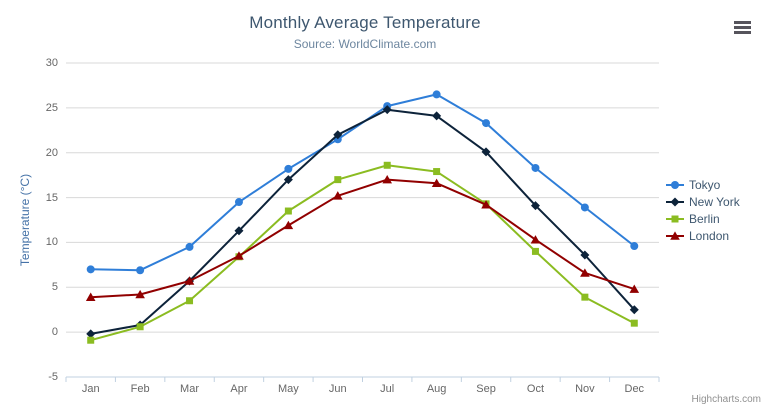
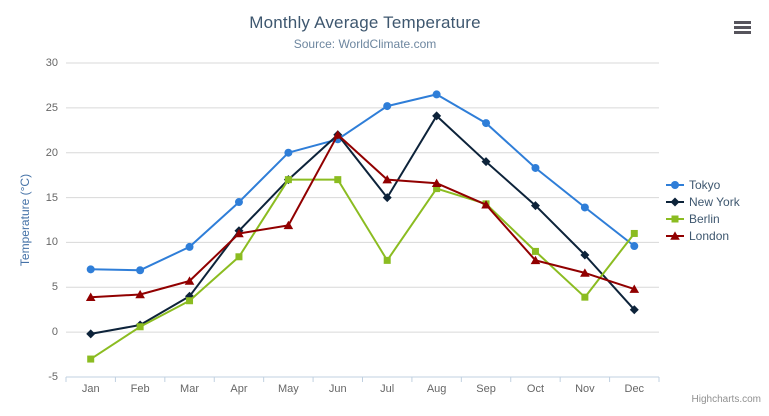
Berlin/Jan: -1 -> -3
New York/Mar: 6 -> 4
London/Apr: 8 -> 11
Tokyo/May: 18 -> 20
Berlin/May: 14 -> 17
London/Jun: 15 -> 22
New York/Jul: 25 -> 15
Berlin/Jul: 19 -> 8
Berlin/Aug: 18 -> 16
New York/Sep: 20 -> 19
London/Oct: 10 -> 8
Berlin/Dec: 1 -> 11
